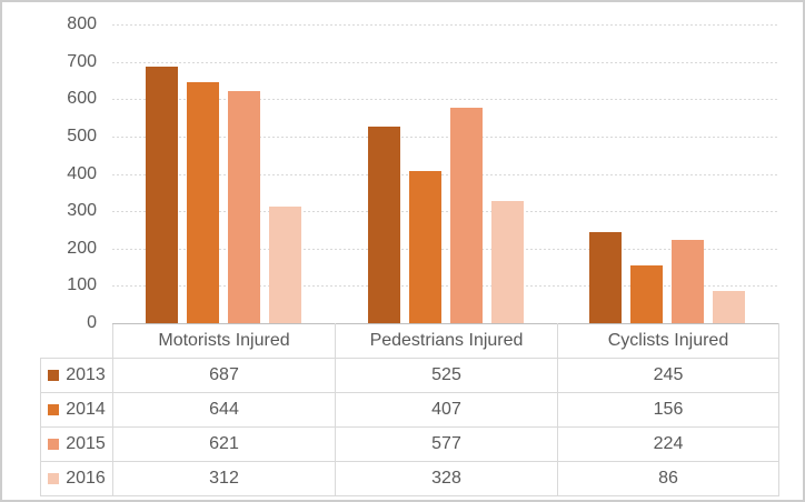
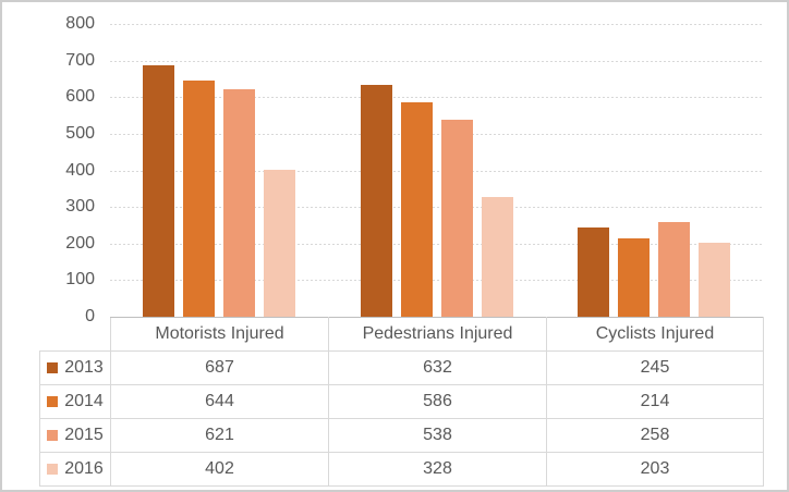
2016/Motorists Injured: 312 -> 402
2013/Pedestrians Injured: 525 -> 632
2014/Pedestrians Injured: 407 -> 586
2015/Pedestrians Injured: 577 -> 538
2014/Cyclists Injured: 156 -> 214
2015/Cyclists Injured: 224 -> 258
2016/Cyclists Injured: 86 -> 203
